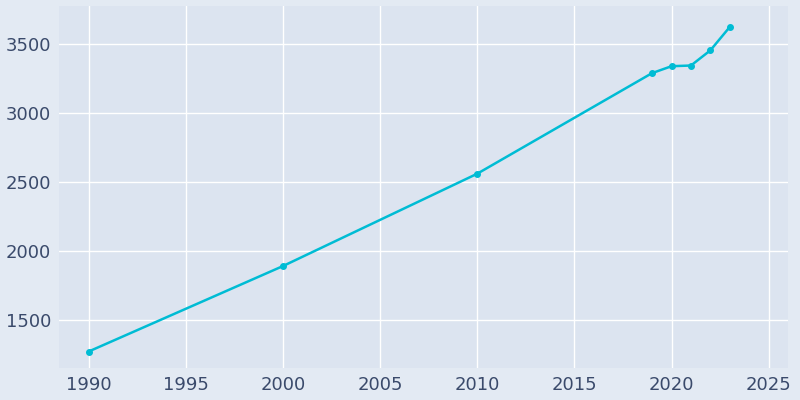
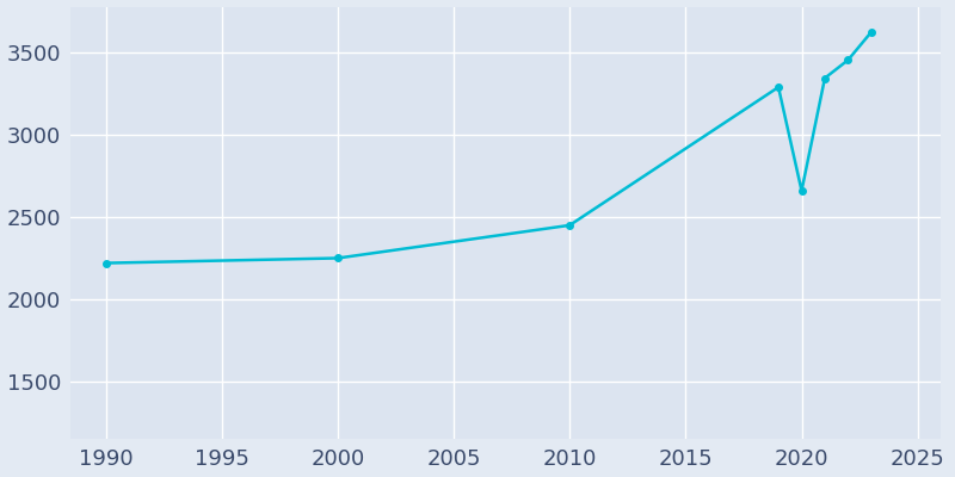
1990: 1270 -> 2220
2000: 1890 -> 2250
2010: 2560 -> 2450
2020: 3340 -> 2660
